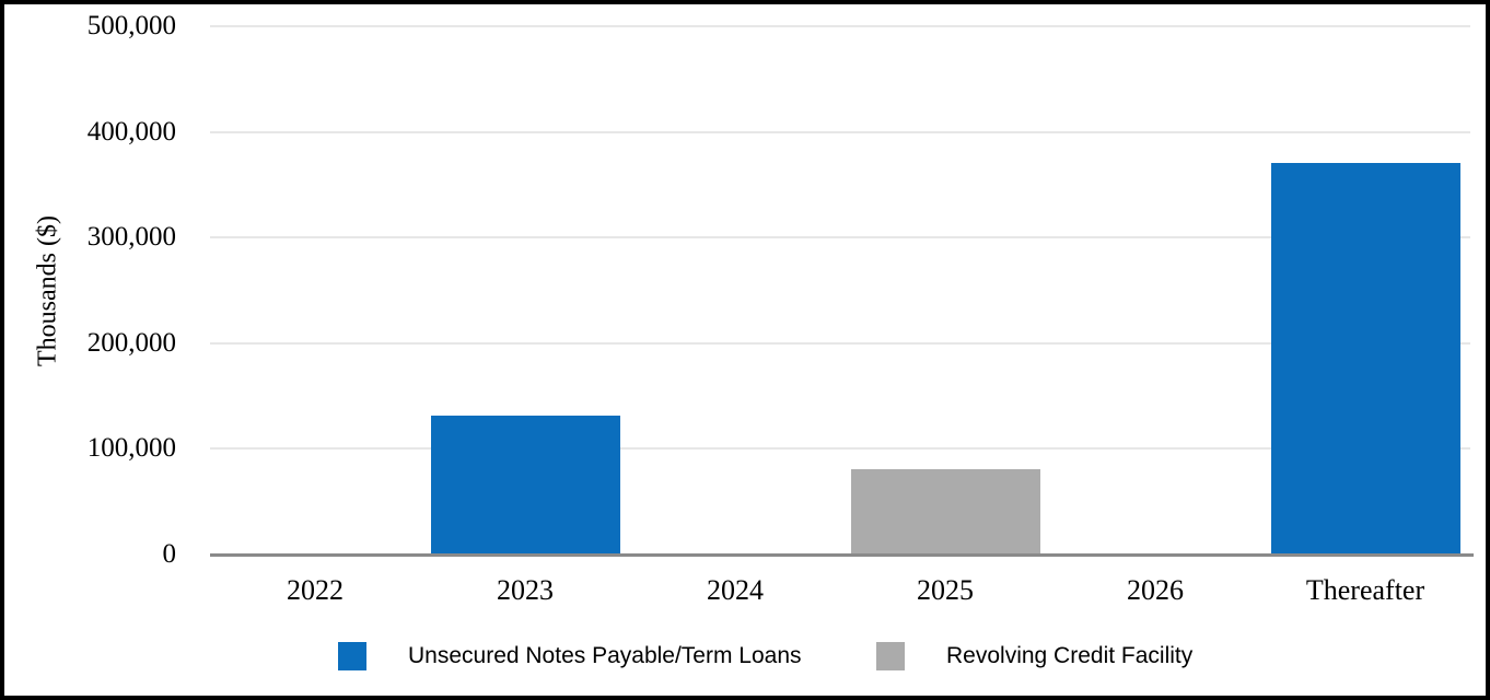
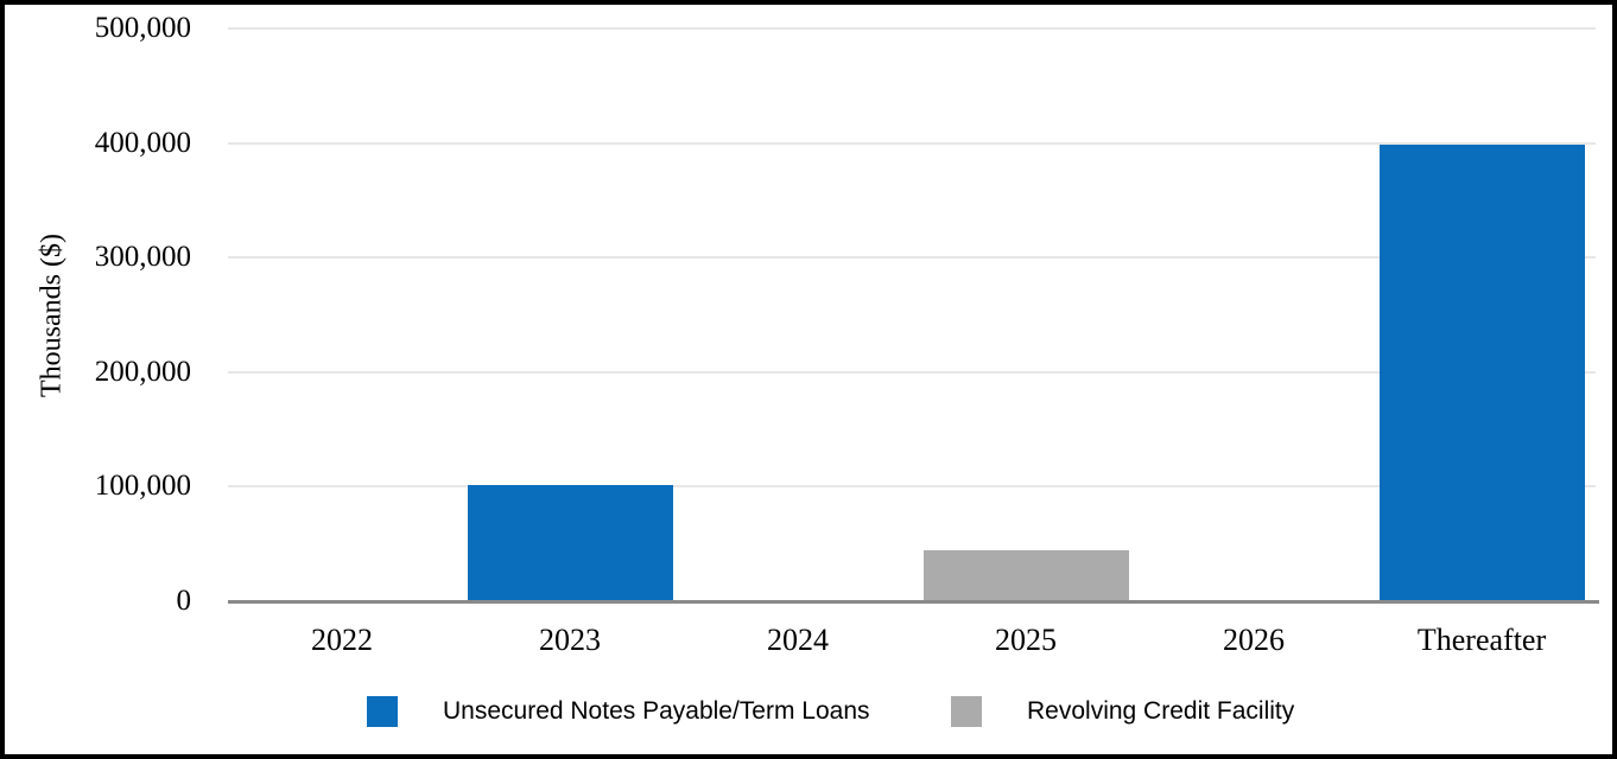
Unsecured Notes Payable/Term Loans/2023: 130000 -> 100000
Revolving Credit Facility/2025: 80000 -> 40000
Unsecured Notes Payable/Term Loans/Thereafter: 370000 -> 400000
